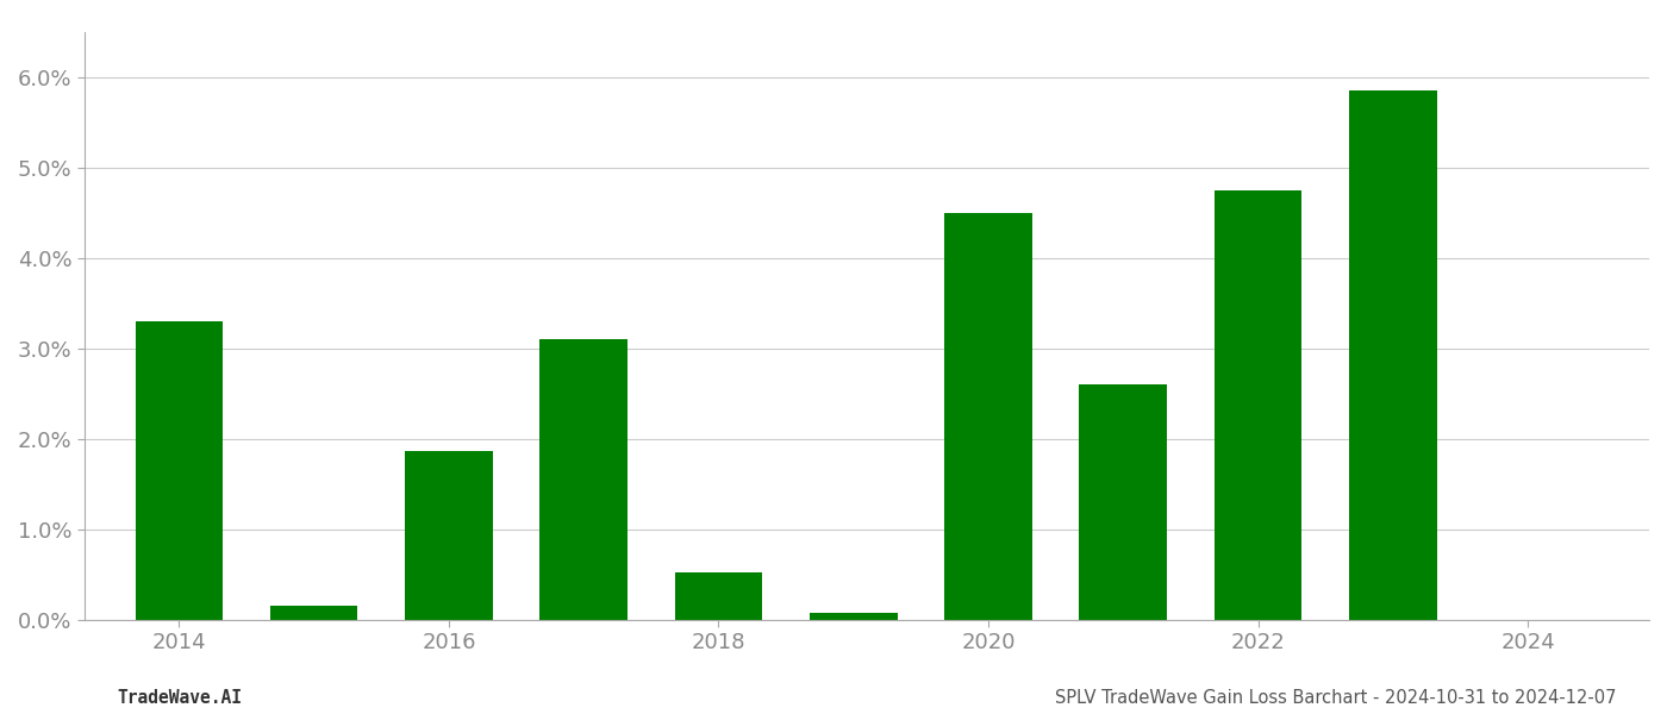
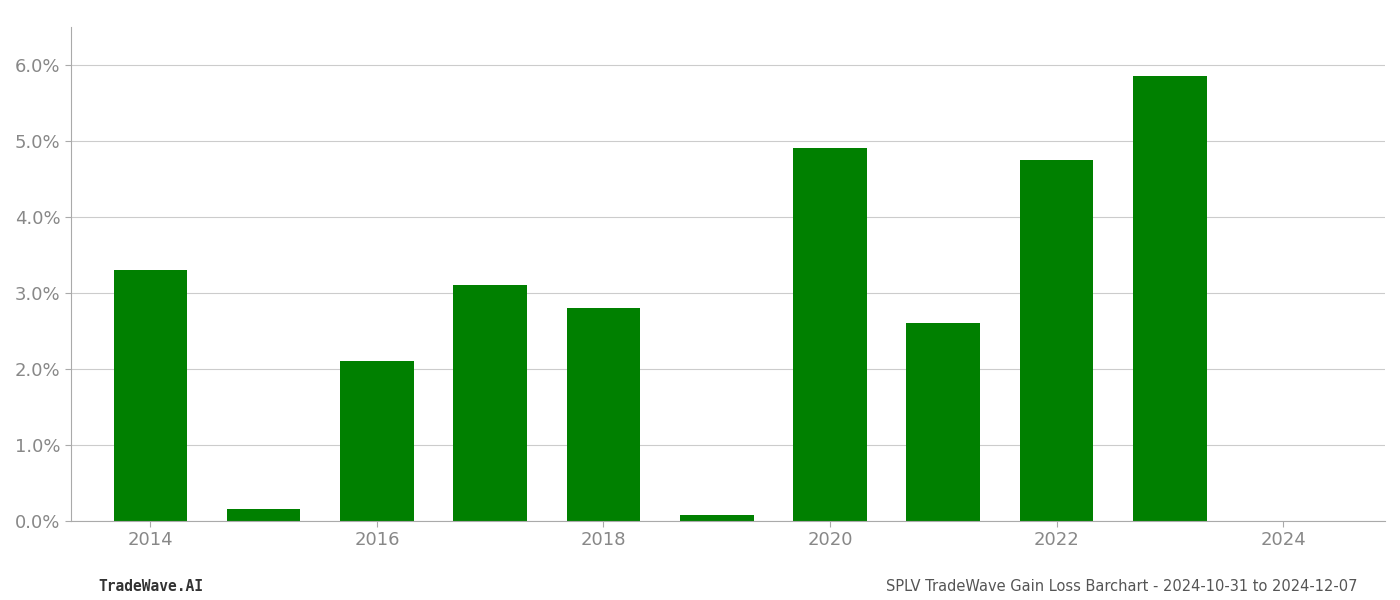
2016: 1.86% -> 2.10%
2018: 0.52% -> 2.80%
2020: 4.50% -> 4.90%
